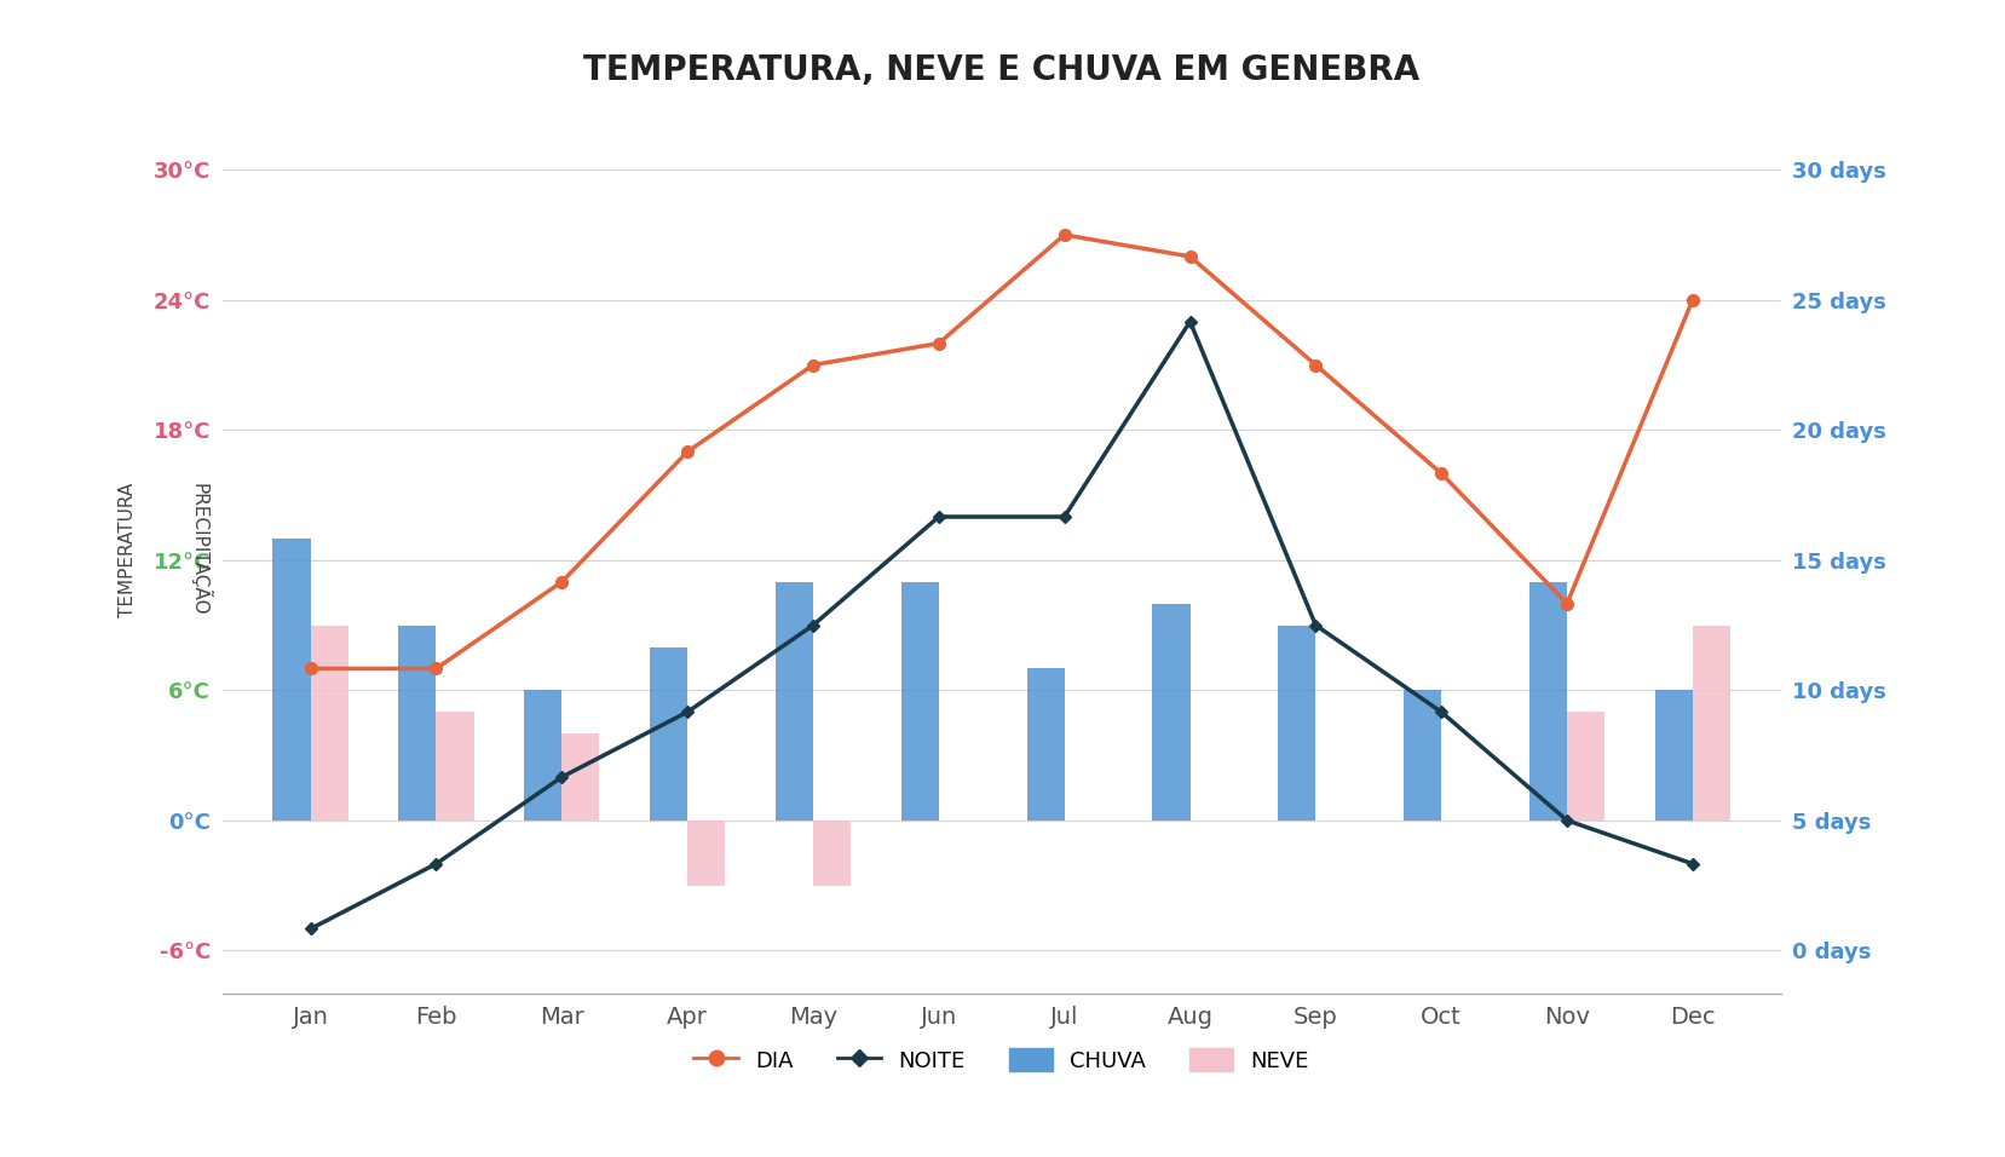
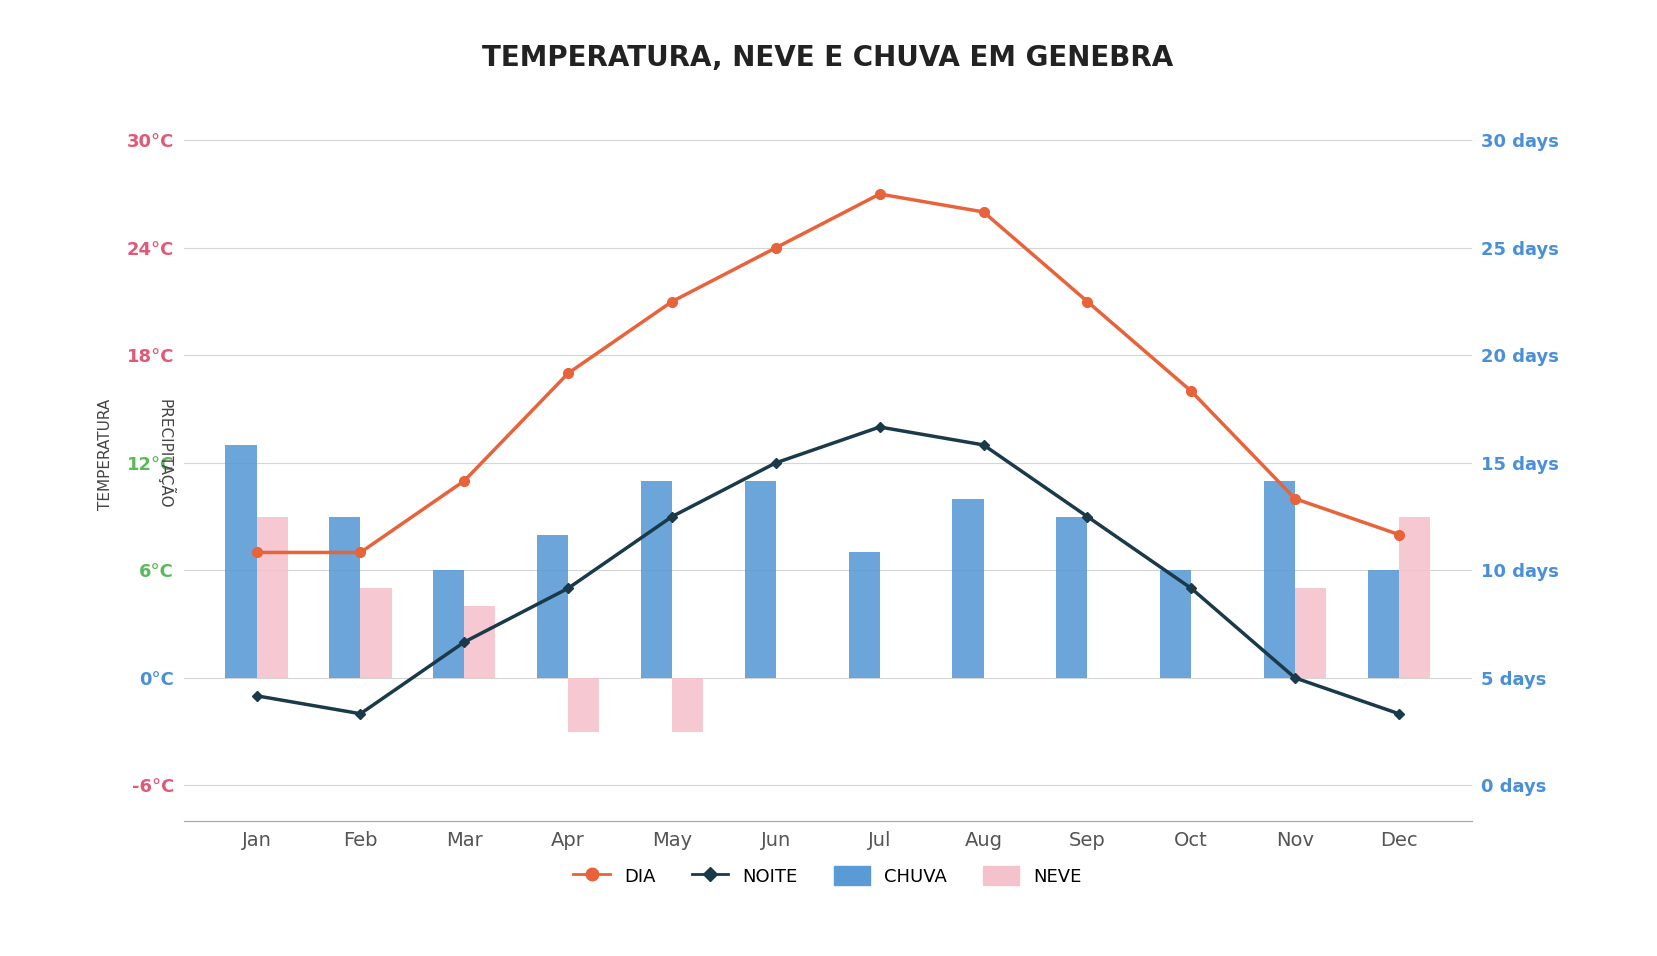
NOITE/Jan: -5°C -> -1°C
DIA/Jun: 22°C -> 24°C
NOITE/Jun: 14°C -> 12°C
NOITE/Aug: 23°C -> 13°C
DIA/Dec: 24°C -> 8°C
